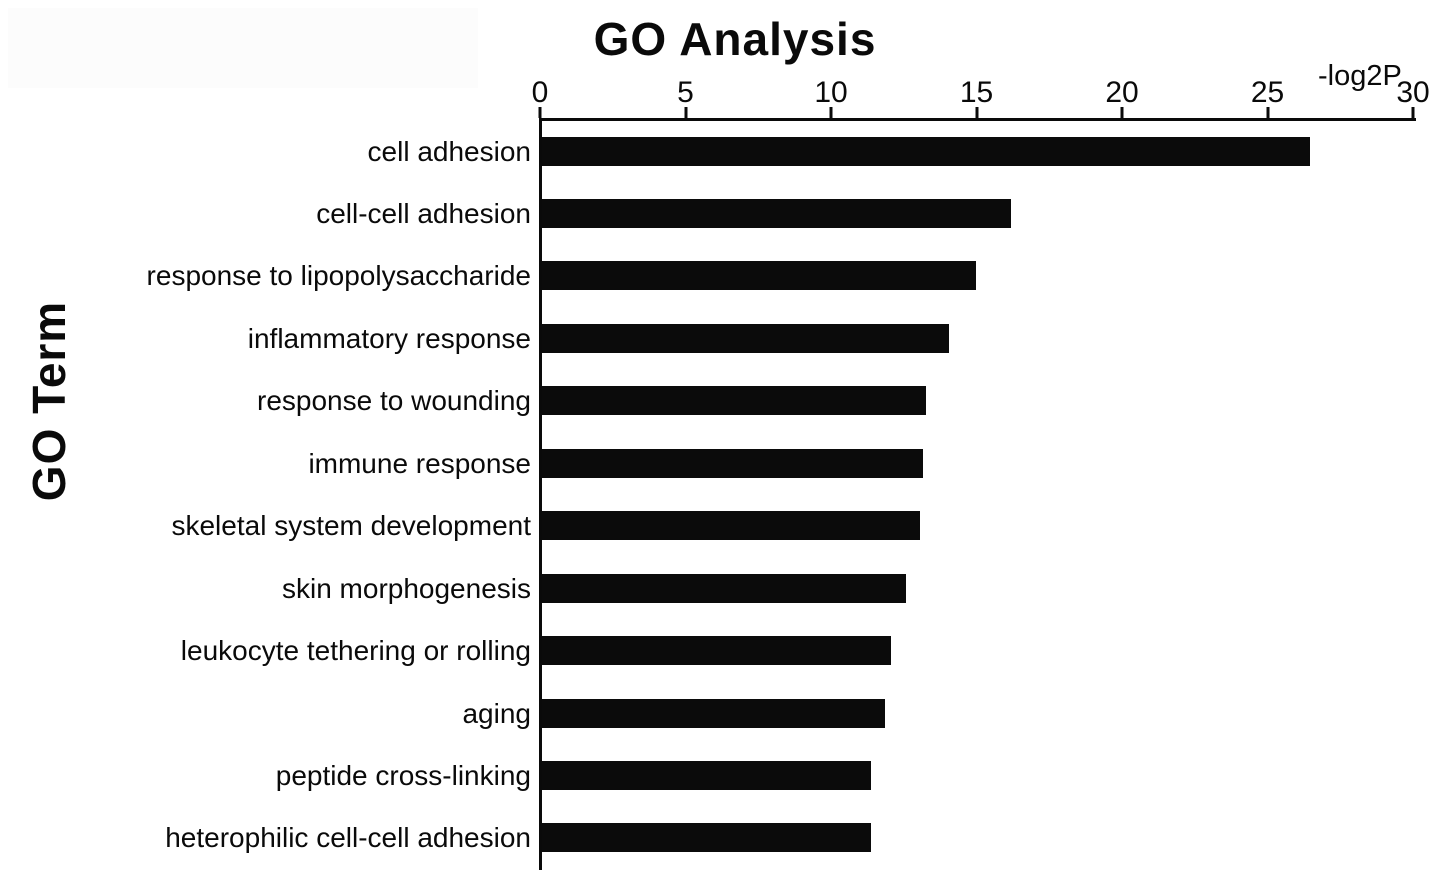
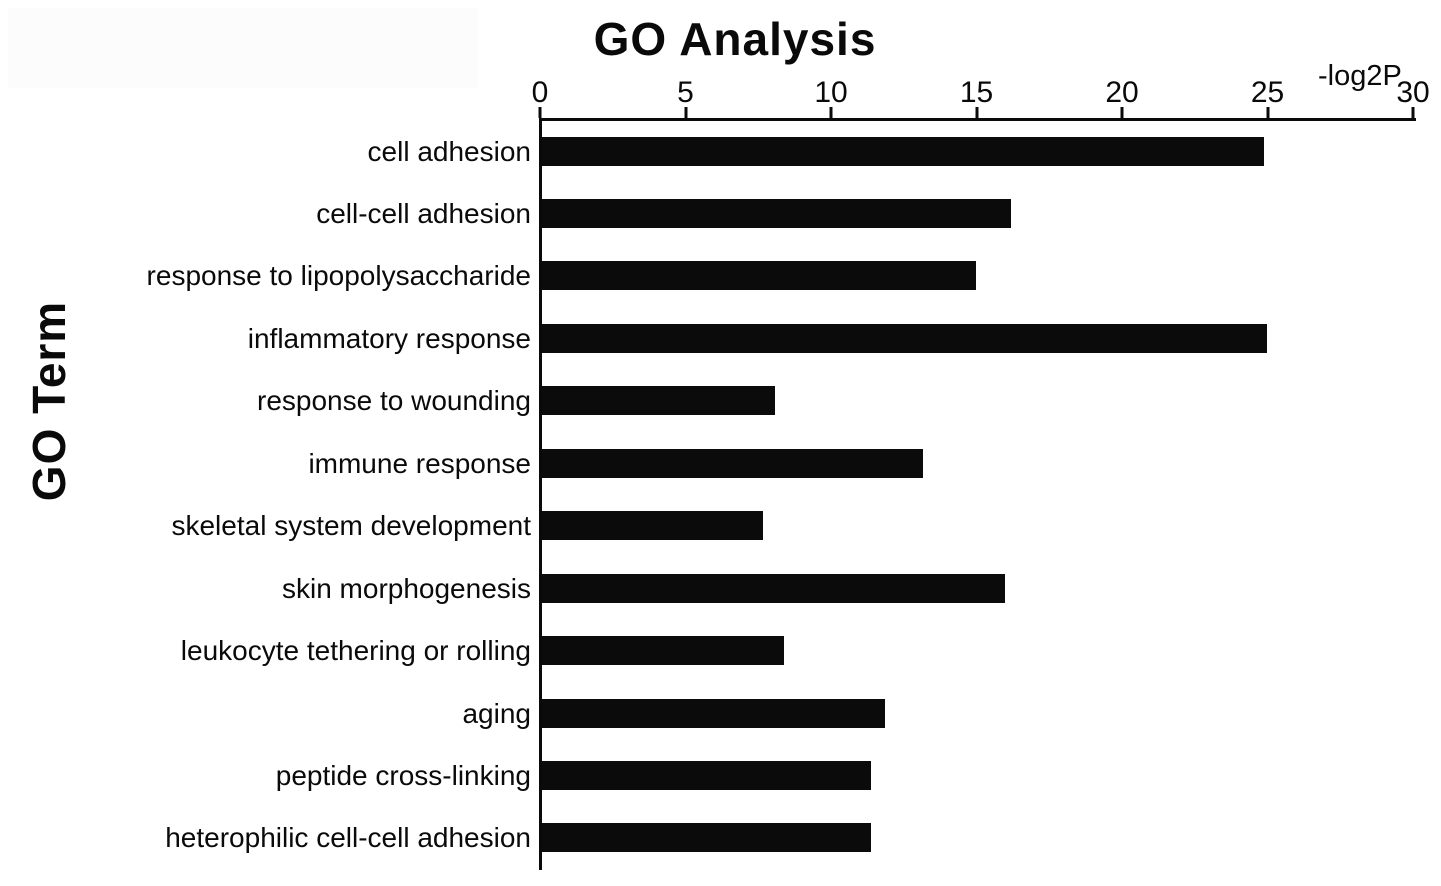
cell adhesion: 26.4 -> 24.8
inflammatory response: 14.0 -> 24.9
response to wounding: 13.2 -> 8.0
skeletal system development: 13.0 -> 7.6
skin morphogenesis: 12.5 -> 15.9
leukocyte tethering or rolling: 12.0 -> 8.3
